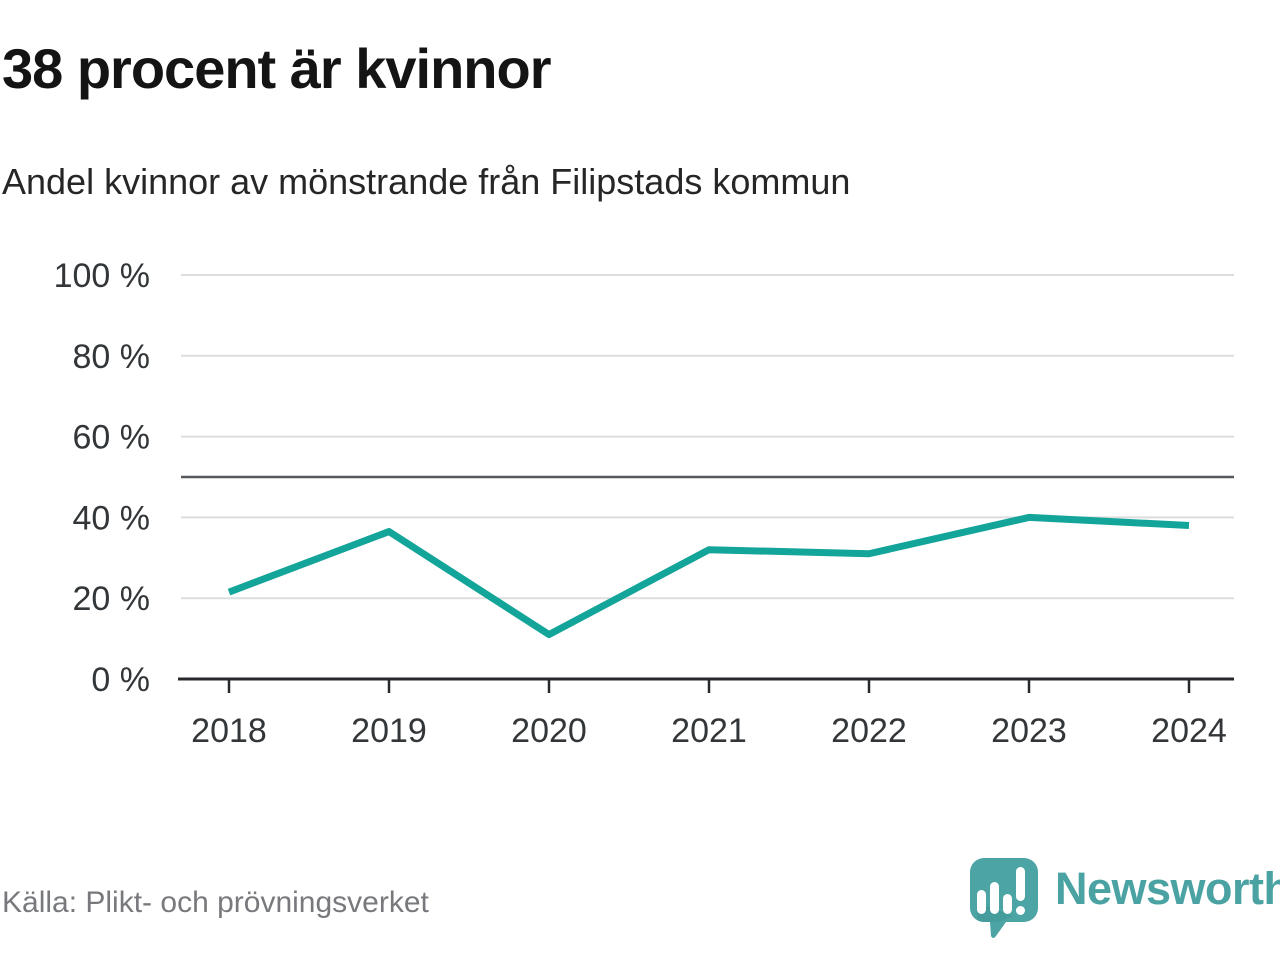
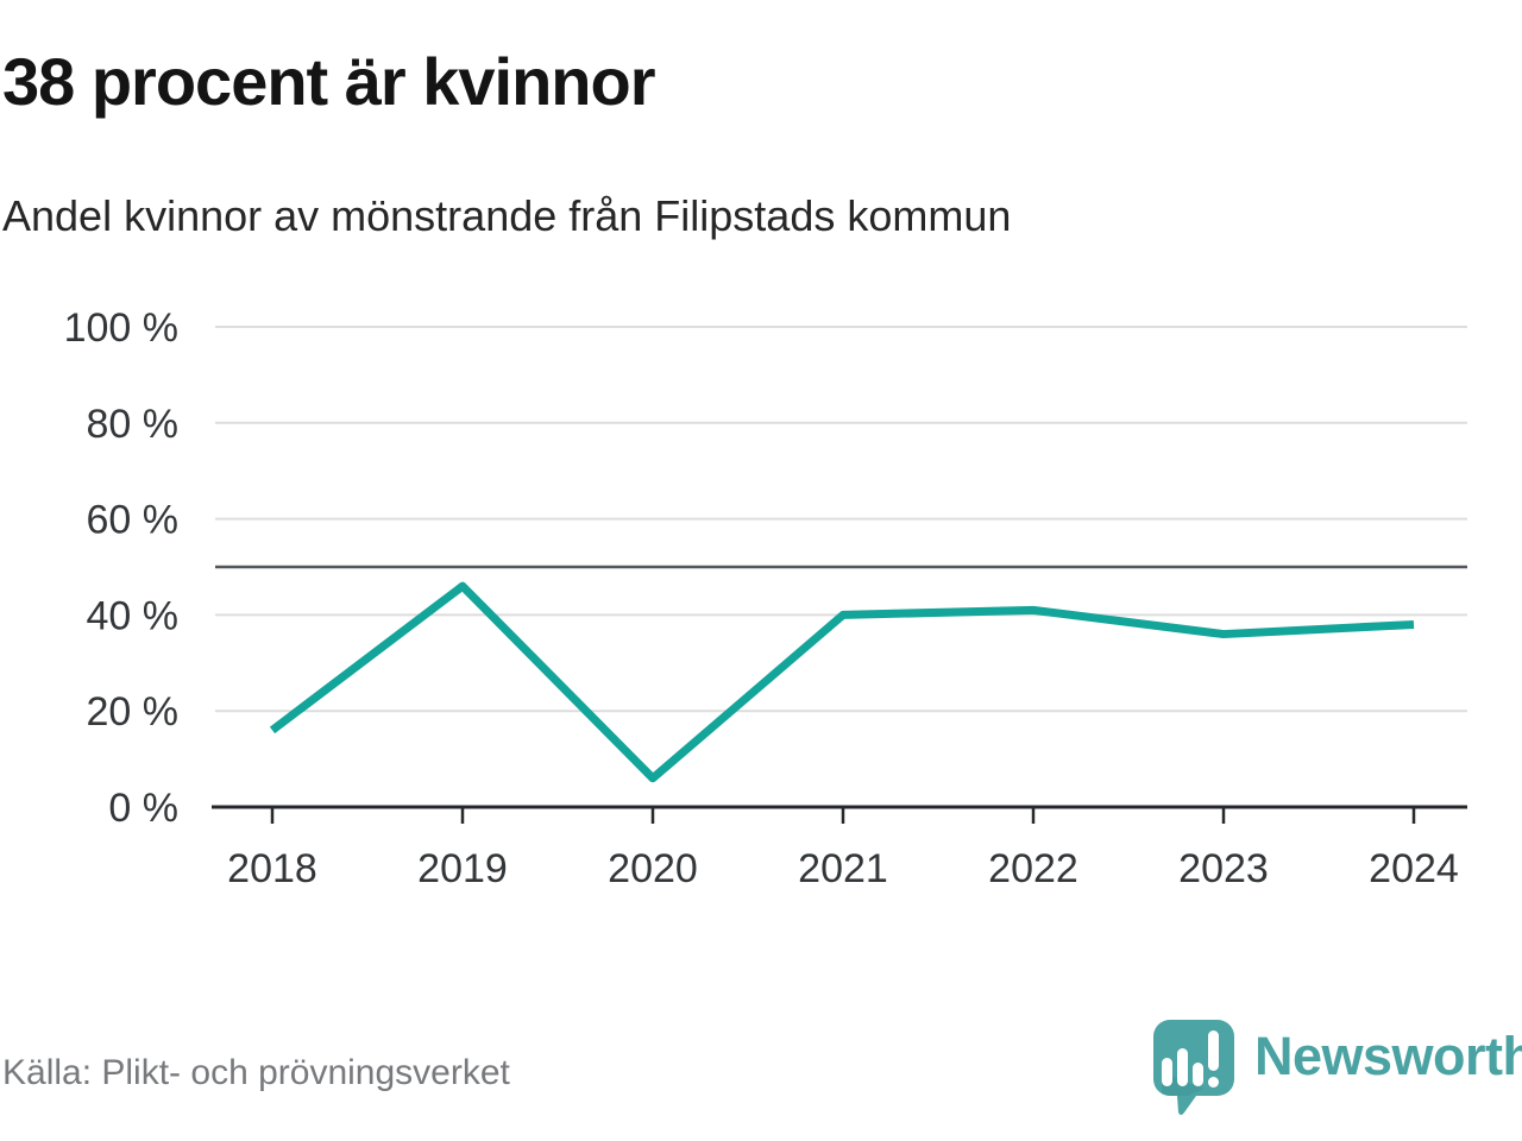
2018: 22% -> 16%
2019: 36% -> 46%
2020: 11% -> 6%
2021: 32% -> 40%
2022: 31% -> 41%
2023: 40% -> 36%
